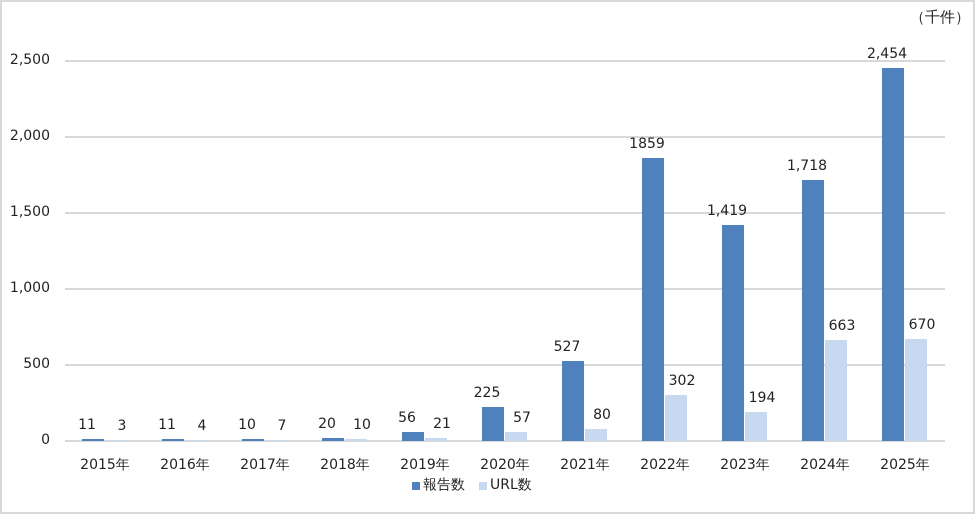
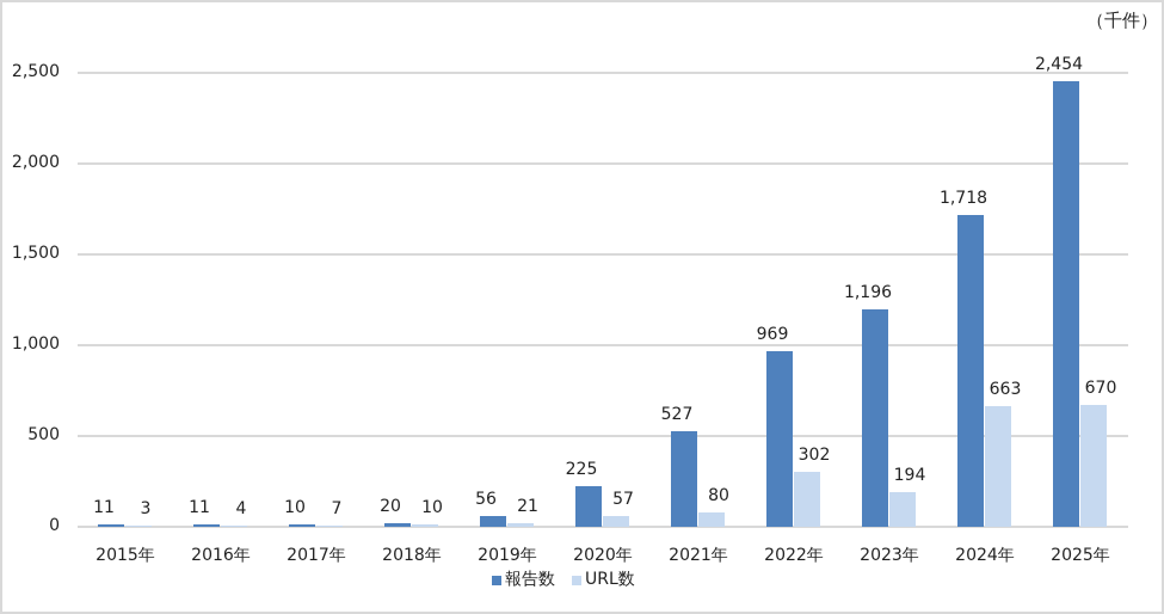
報告数/2022年: 1859 -> 969
報告数/2023年: 1,419 -> 1,196
